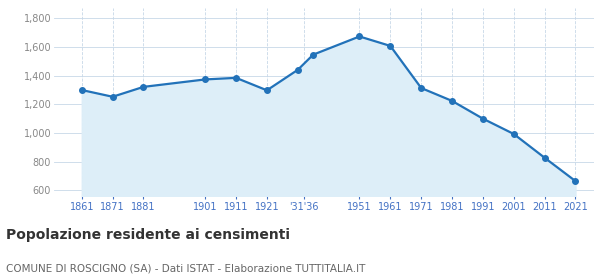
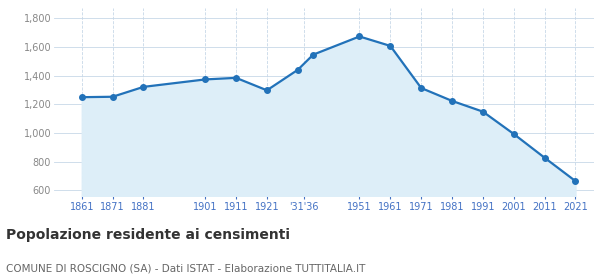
1861: 1,300 -> 1,250
1991: 1,100 -> 1,150
